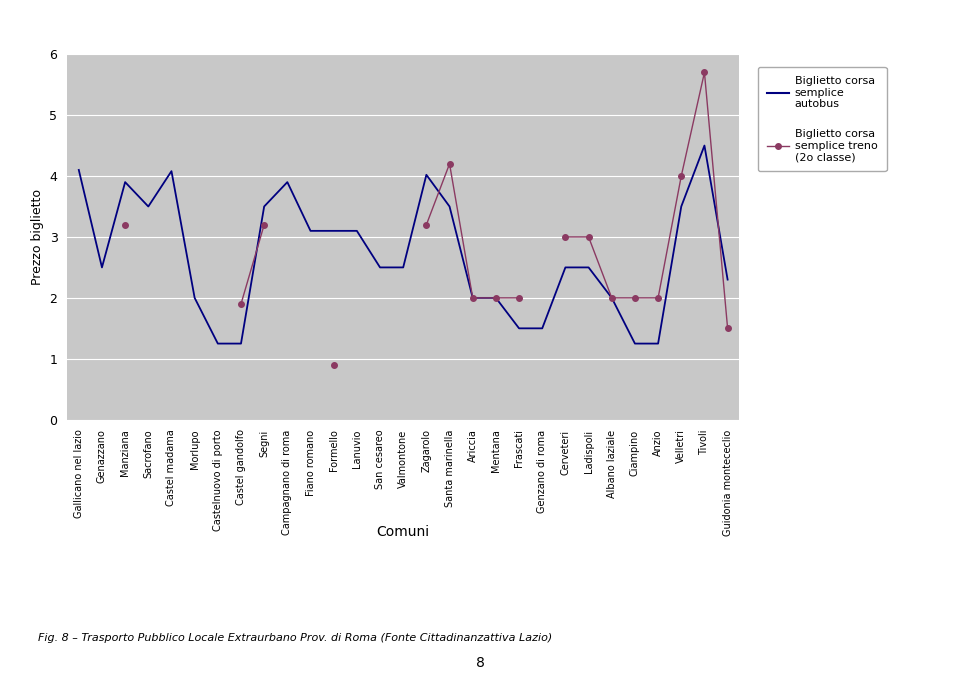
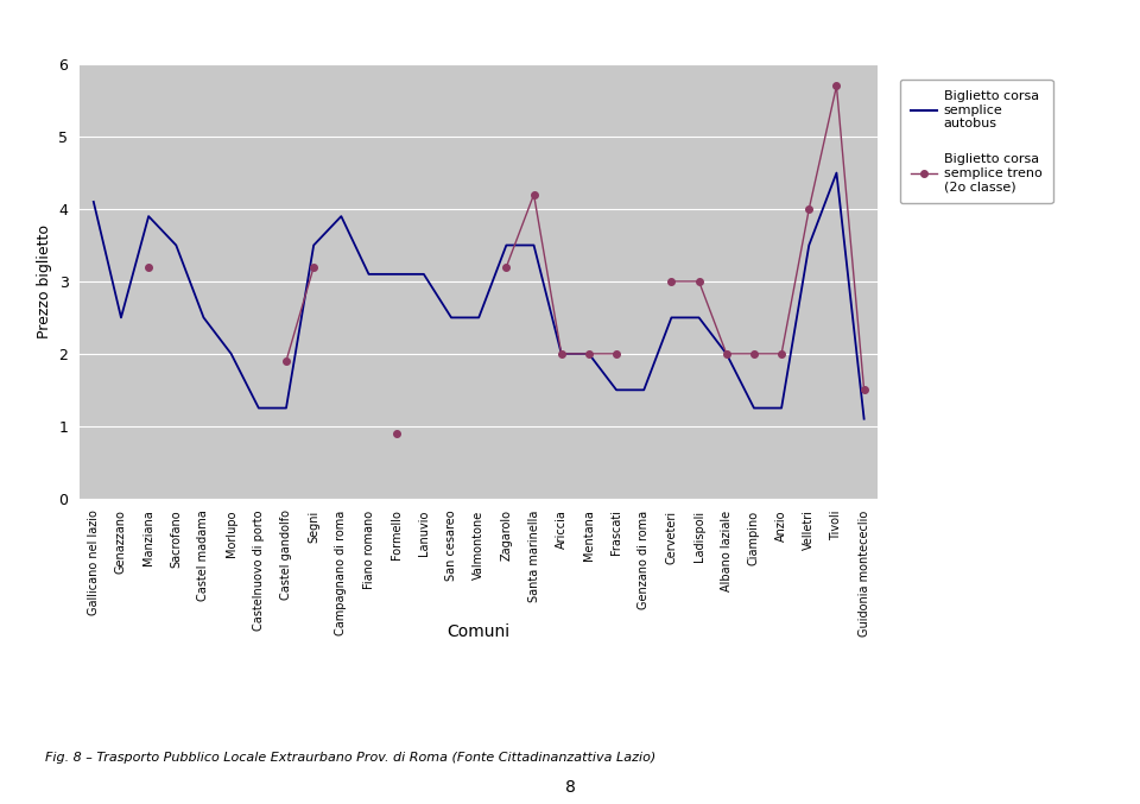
Biglietto corsa semplice autobus/Castel madama: 4.08 -> 2.50
Biglietto corsa semplice autobus/Zagarolo: 4.02 -> 3.50
Biglietto corsa semplice autobus/Guidonia montececlio: 2.30 -> 1.10
